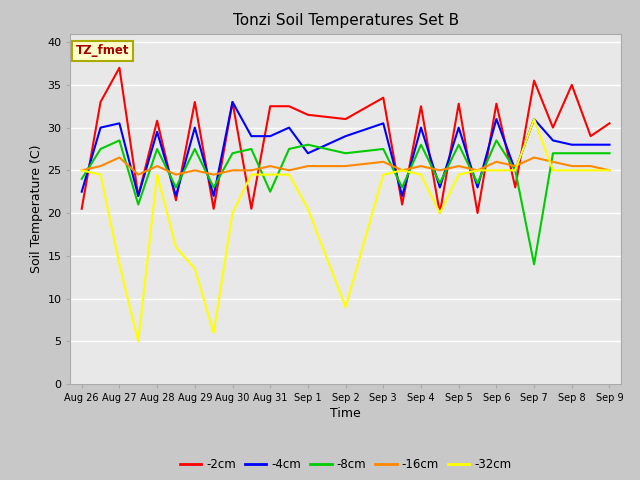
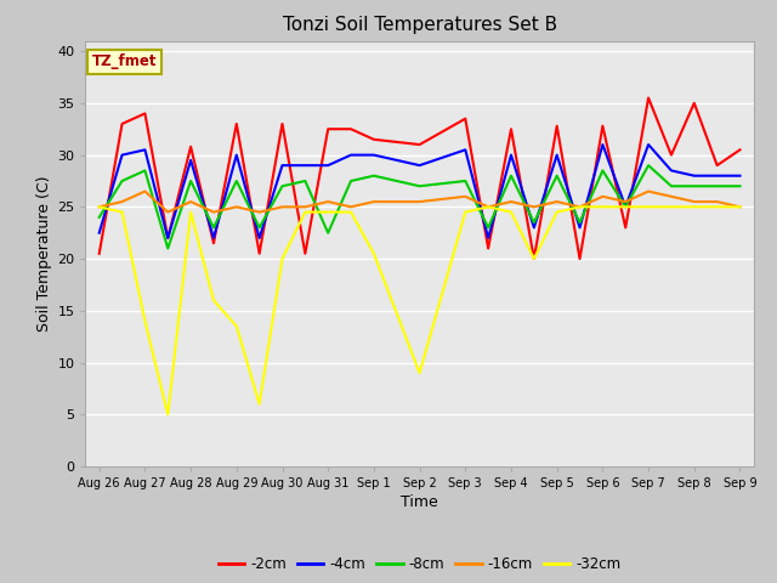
-2cm/Aug 27: 37.0 -> 34.0
-4cm/Aug 30: 33.0 -> 29.0
-4cm/Sep 1: 27.0 -> 30.0
-8cm/Sep 7: 14.0 -> 29.0
-32cm/Sep 7: 31.0 -> 25.0
